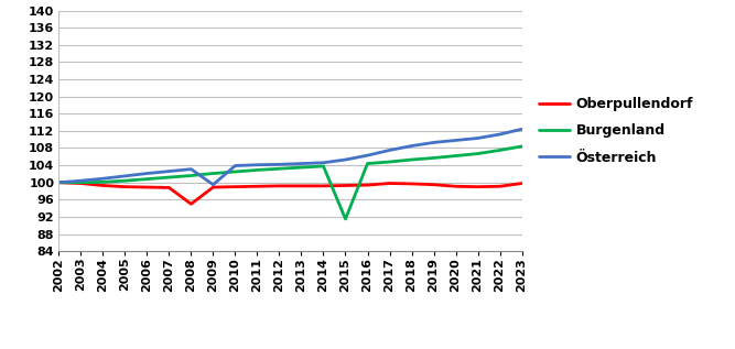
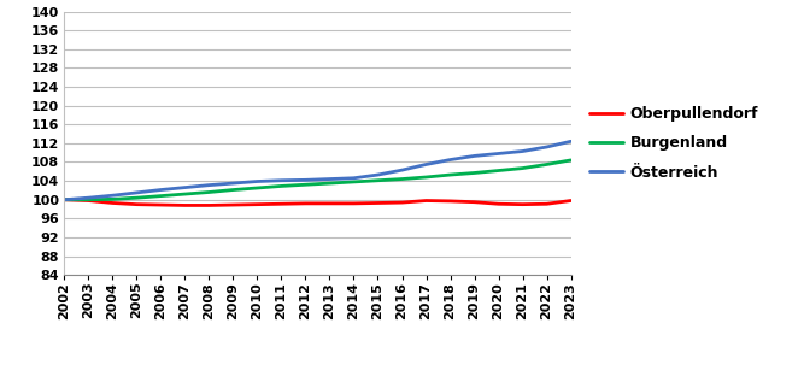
Oberpullendorf/2008: 95.0 -> 98.8
Österreich/2009: 99.5 -> 103.5
Burgenland/2015: 91.5 -> 104.1
